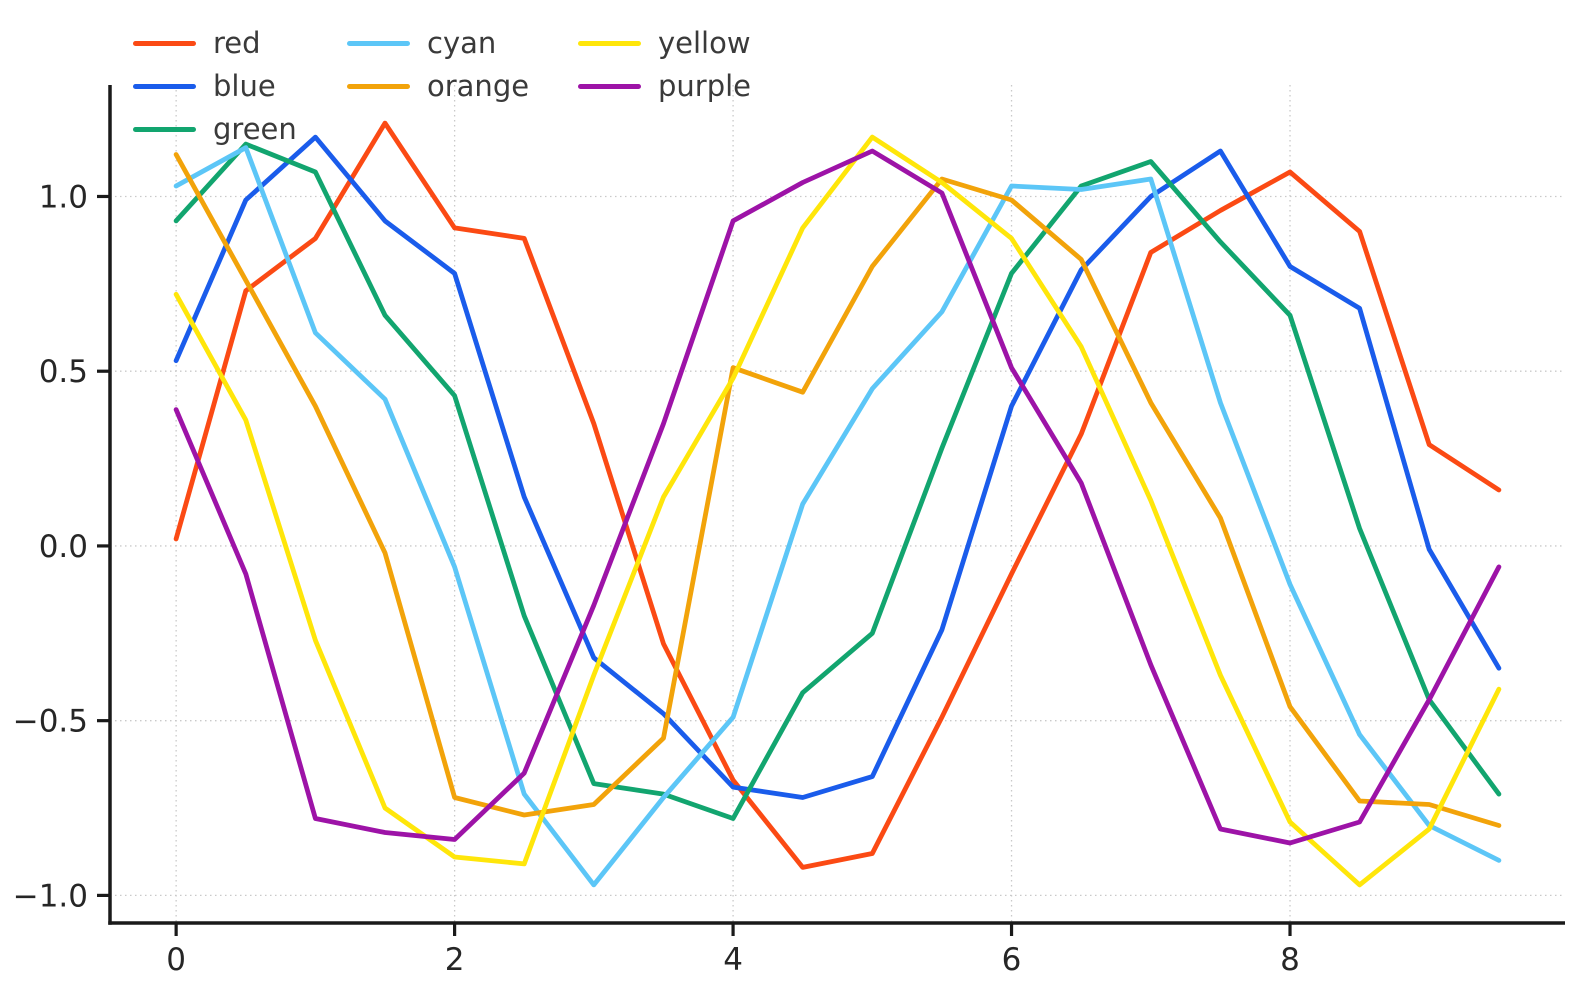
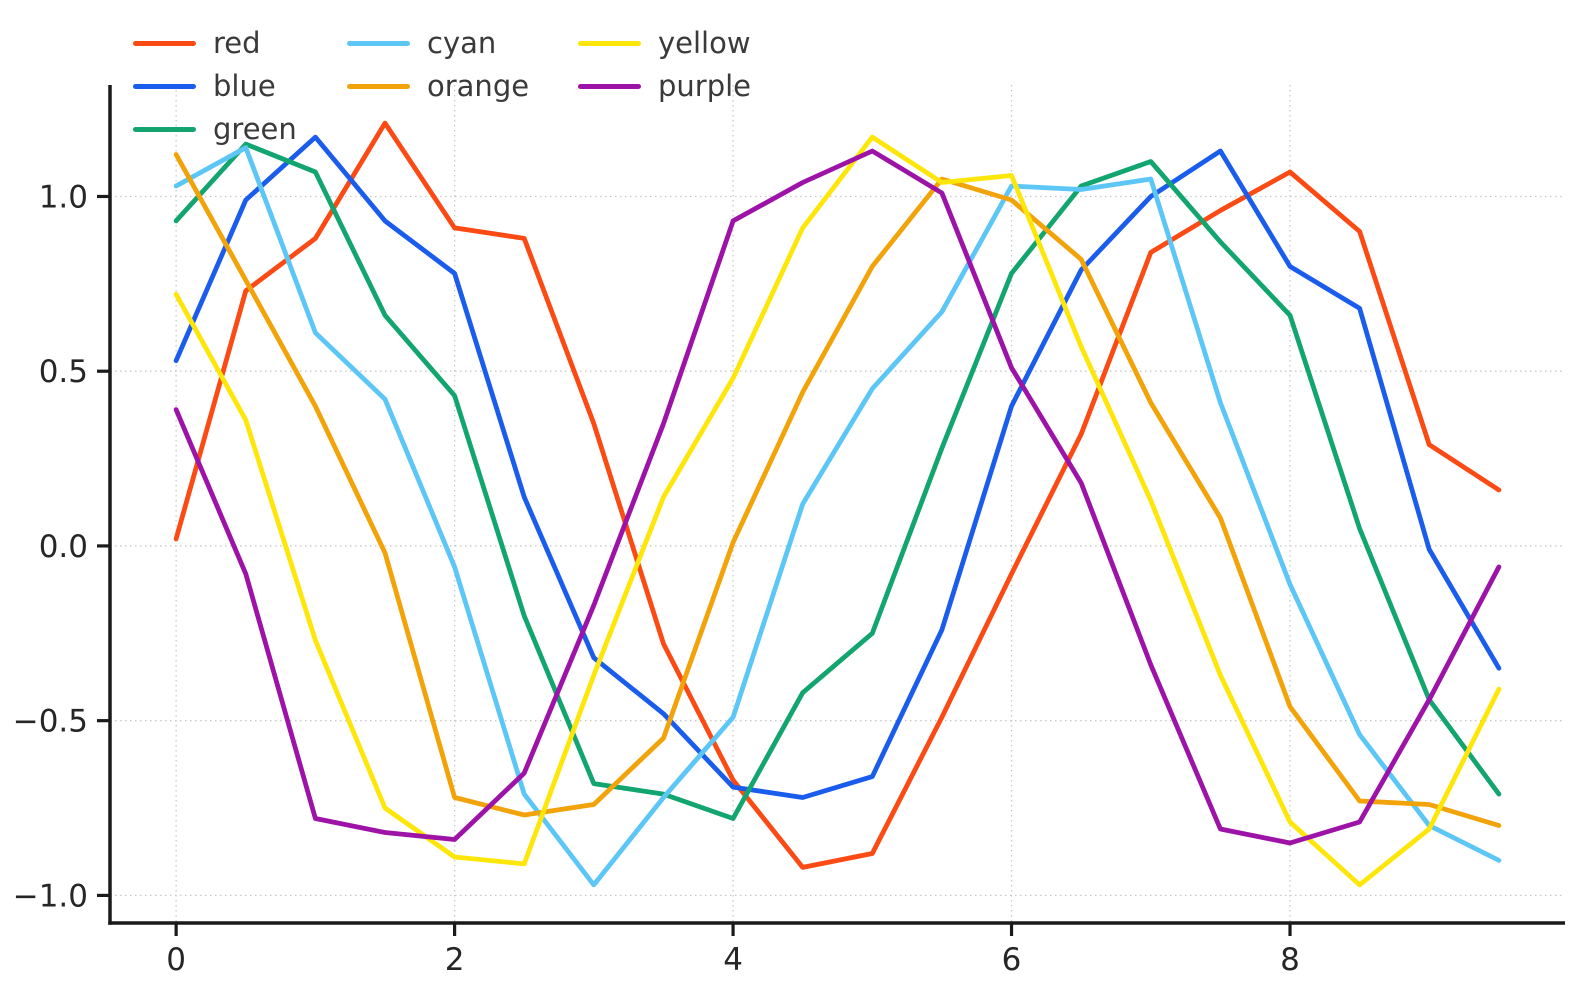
orange/4: 0.51 -> 0.01
yellow/6: 0.88 -> 1.06
